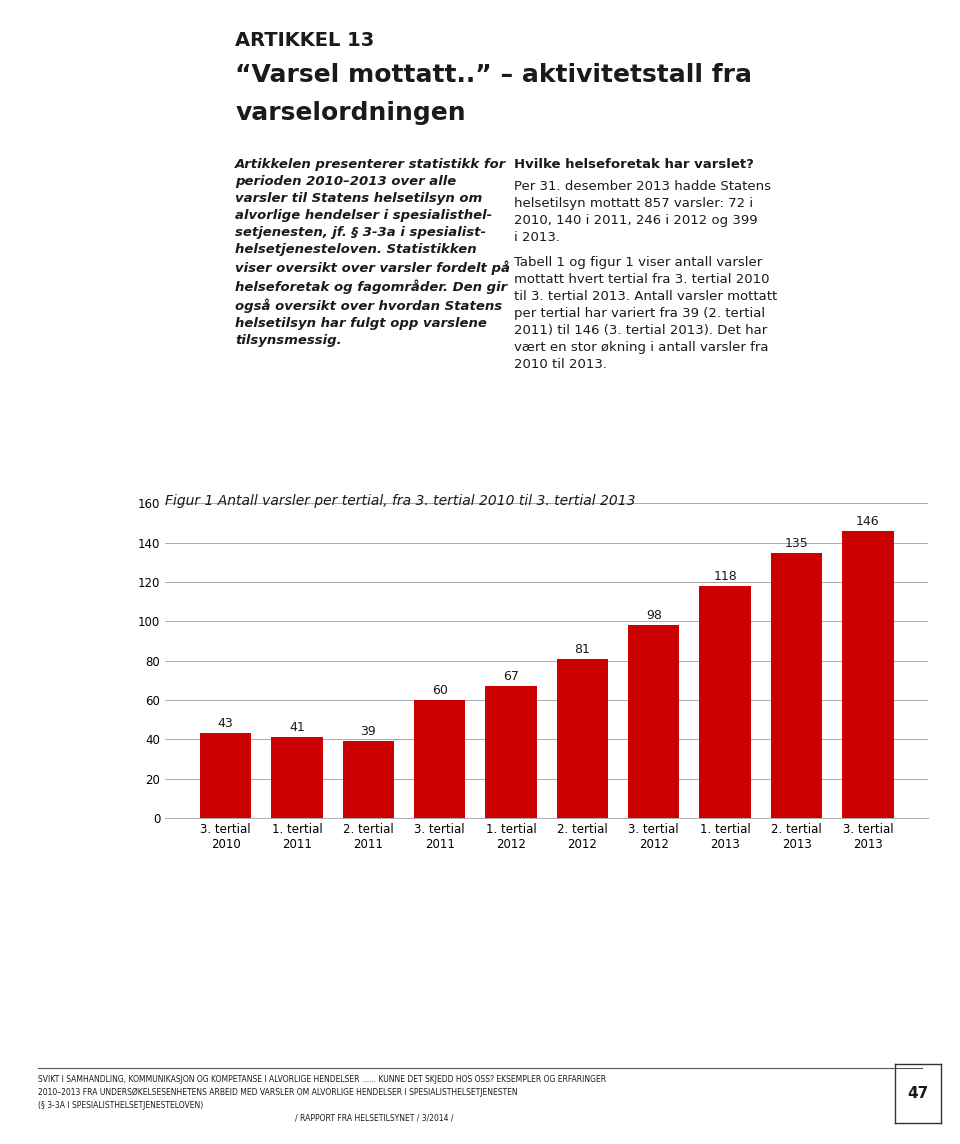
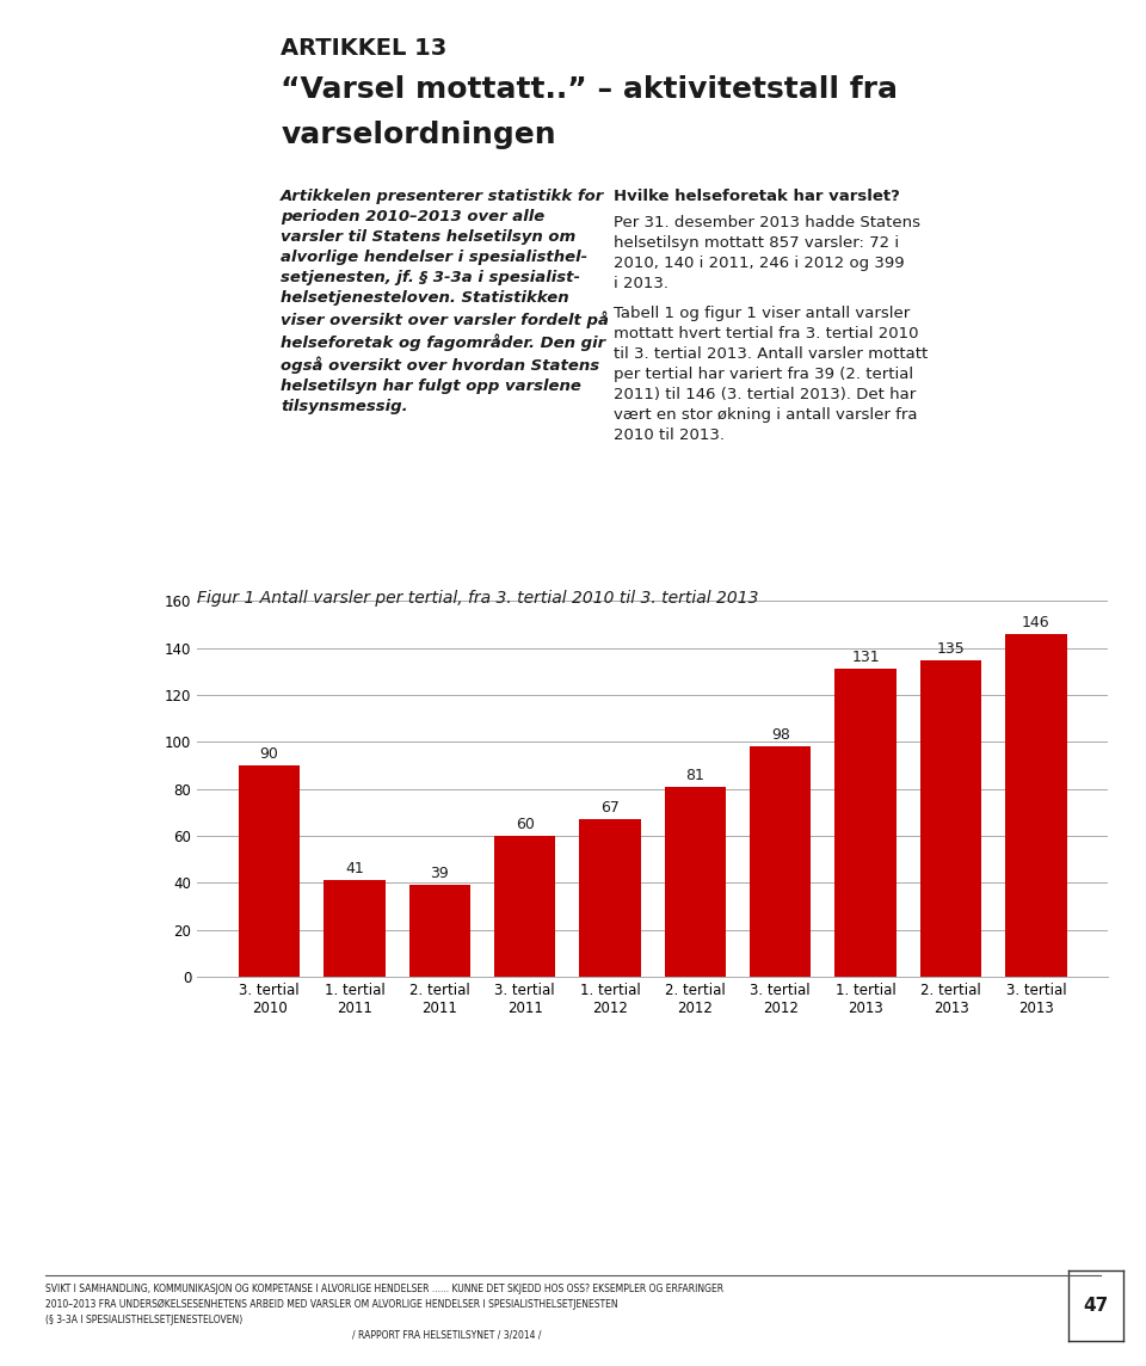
3. tertial 2010: 43 -> 90
1. tertial 2013: 118 -> 131
